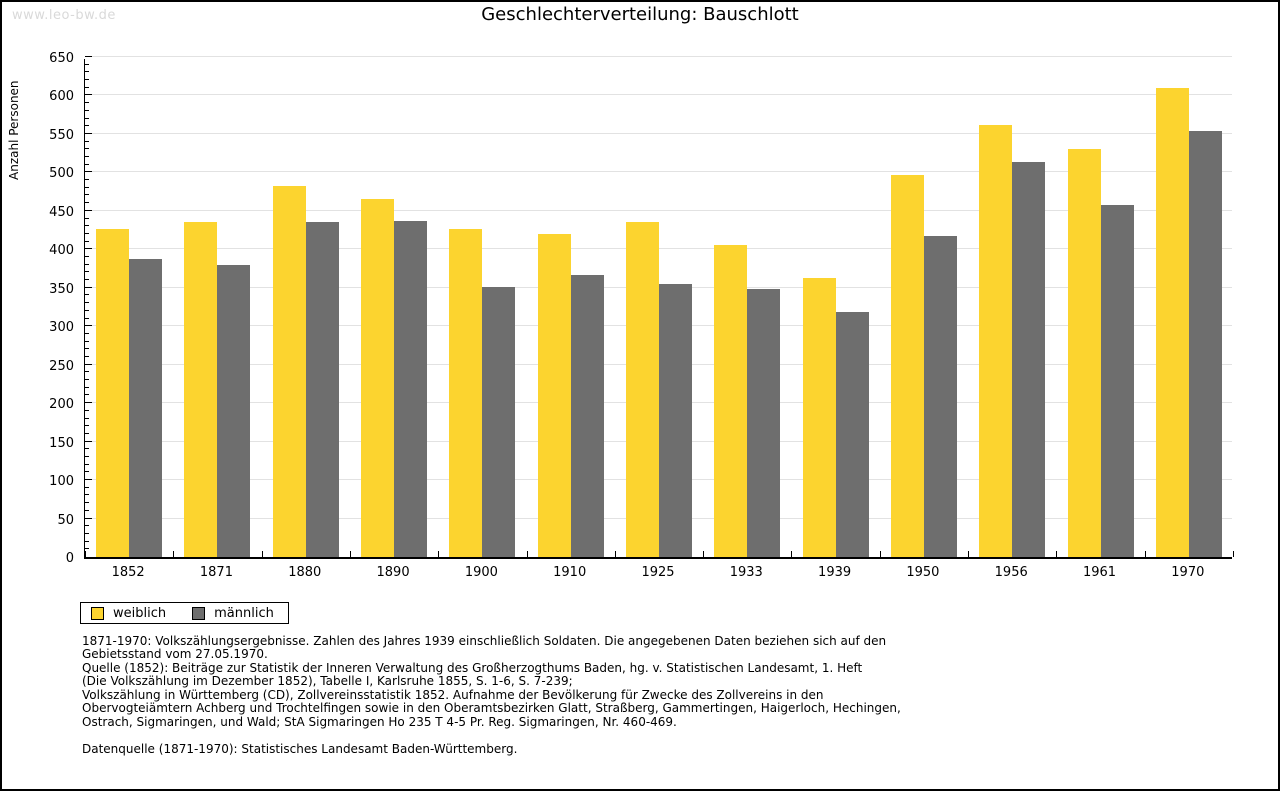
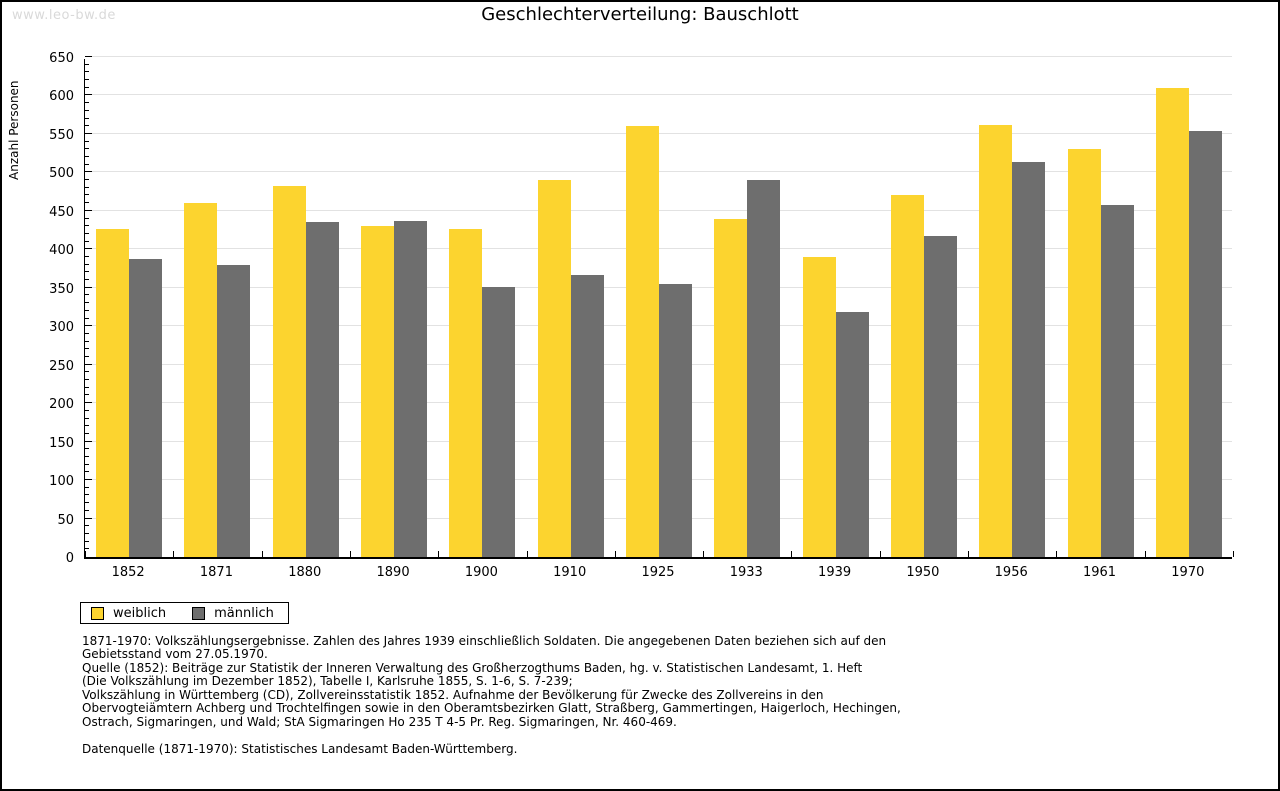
weiblich/1871: 440 -> 460
weiblich/1890: 460 -> 430
weiblich/1910: 420 -> 490
weiblich/1925: 440 -> 560
weiblich/1933: 410 -> 440
männlich/1933: 350 -> 490
weiblich/1939: 360 -> 390
weiblich/1950: 500 -> 470
